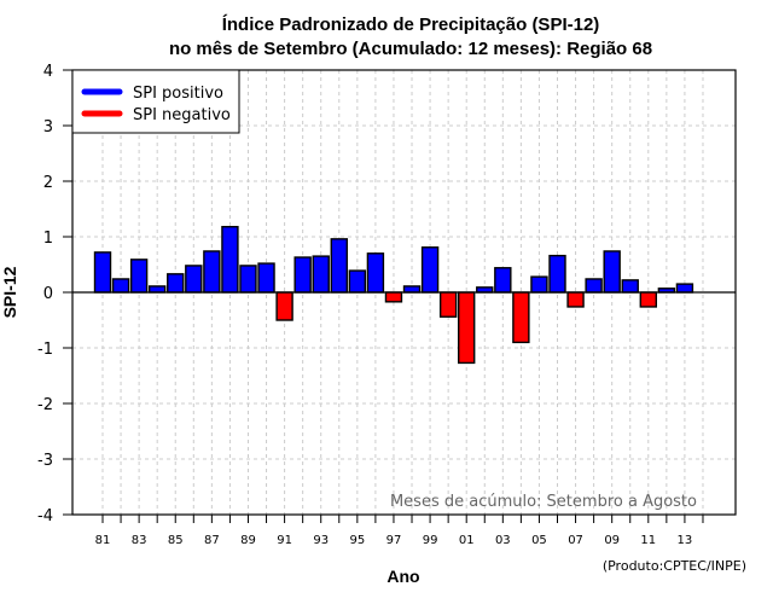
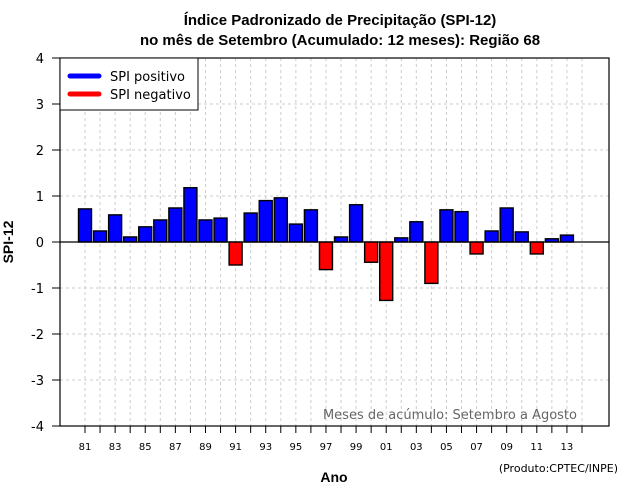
93: 0.7 -> 0.9
97: -0.2 -> -0.6
05: 0.3 -> 0.7
